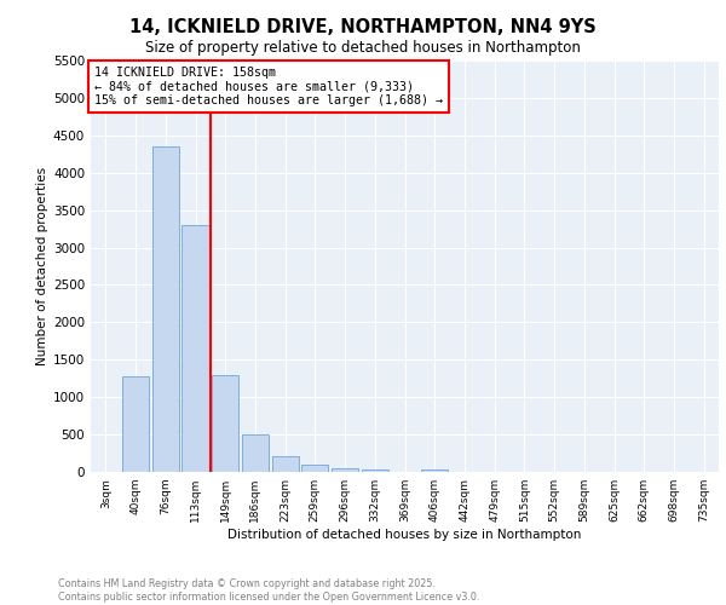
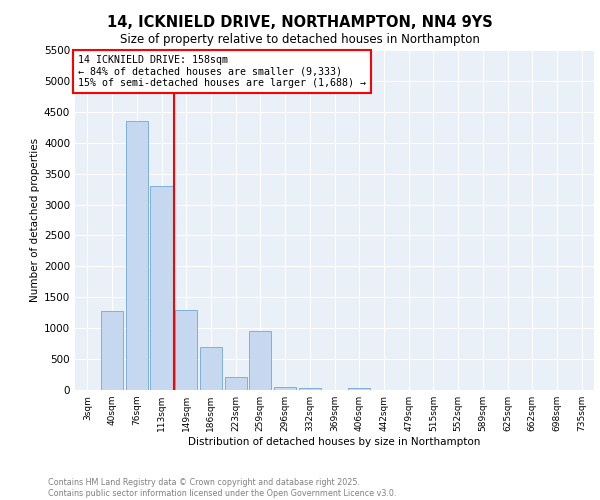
186sqm: 500 -> 700
259sqm: 90 -> 960
